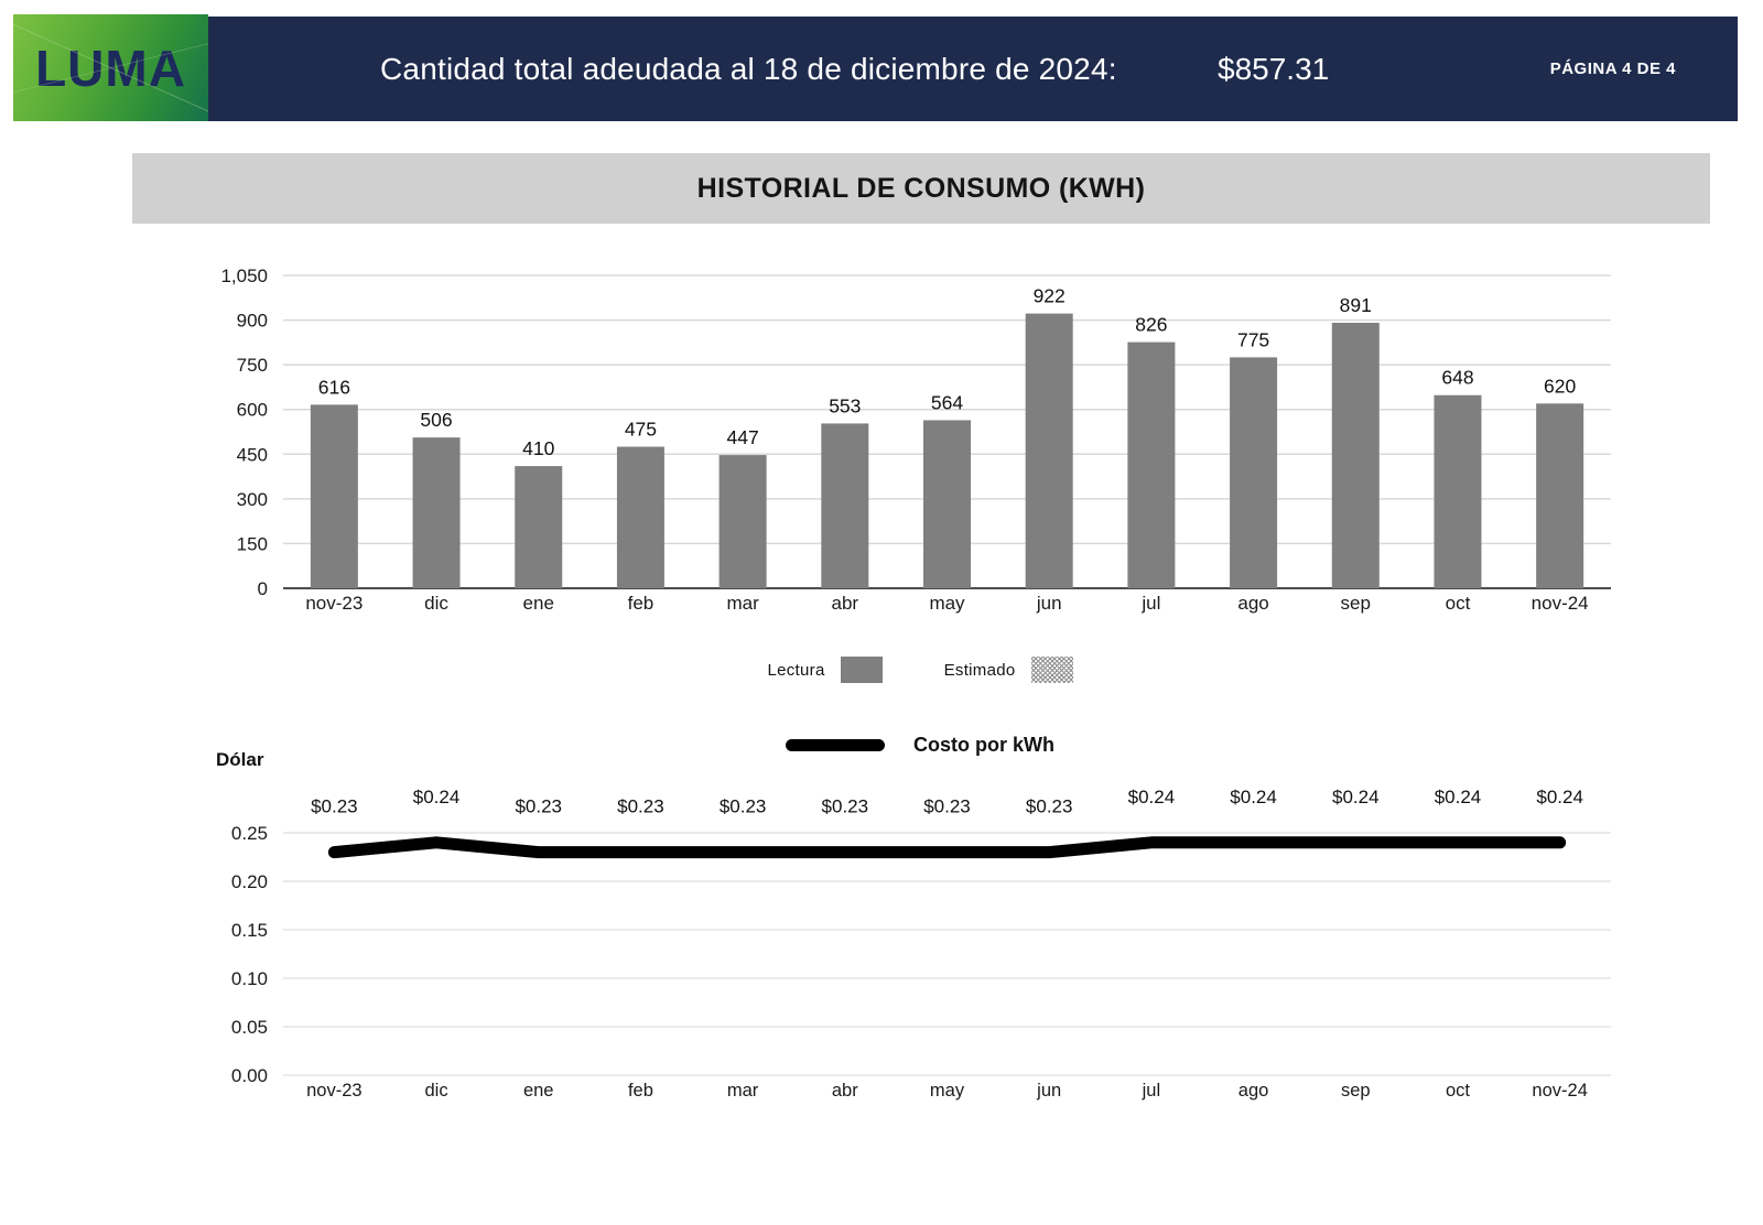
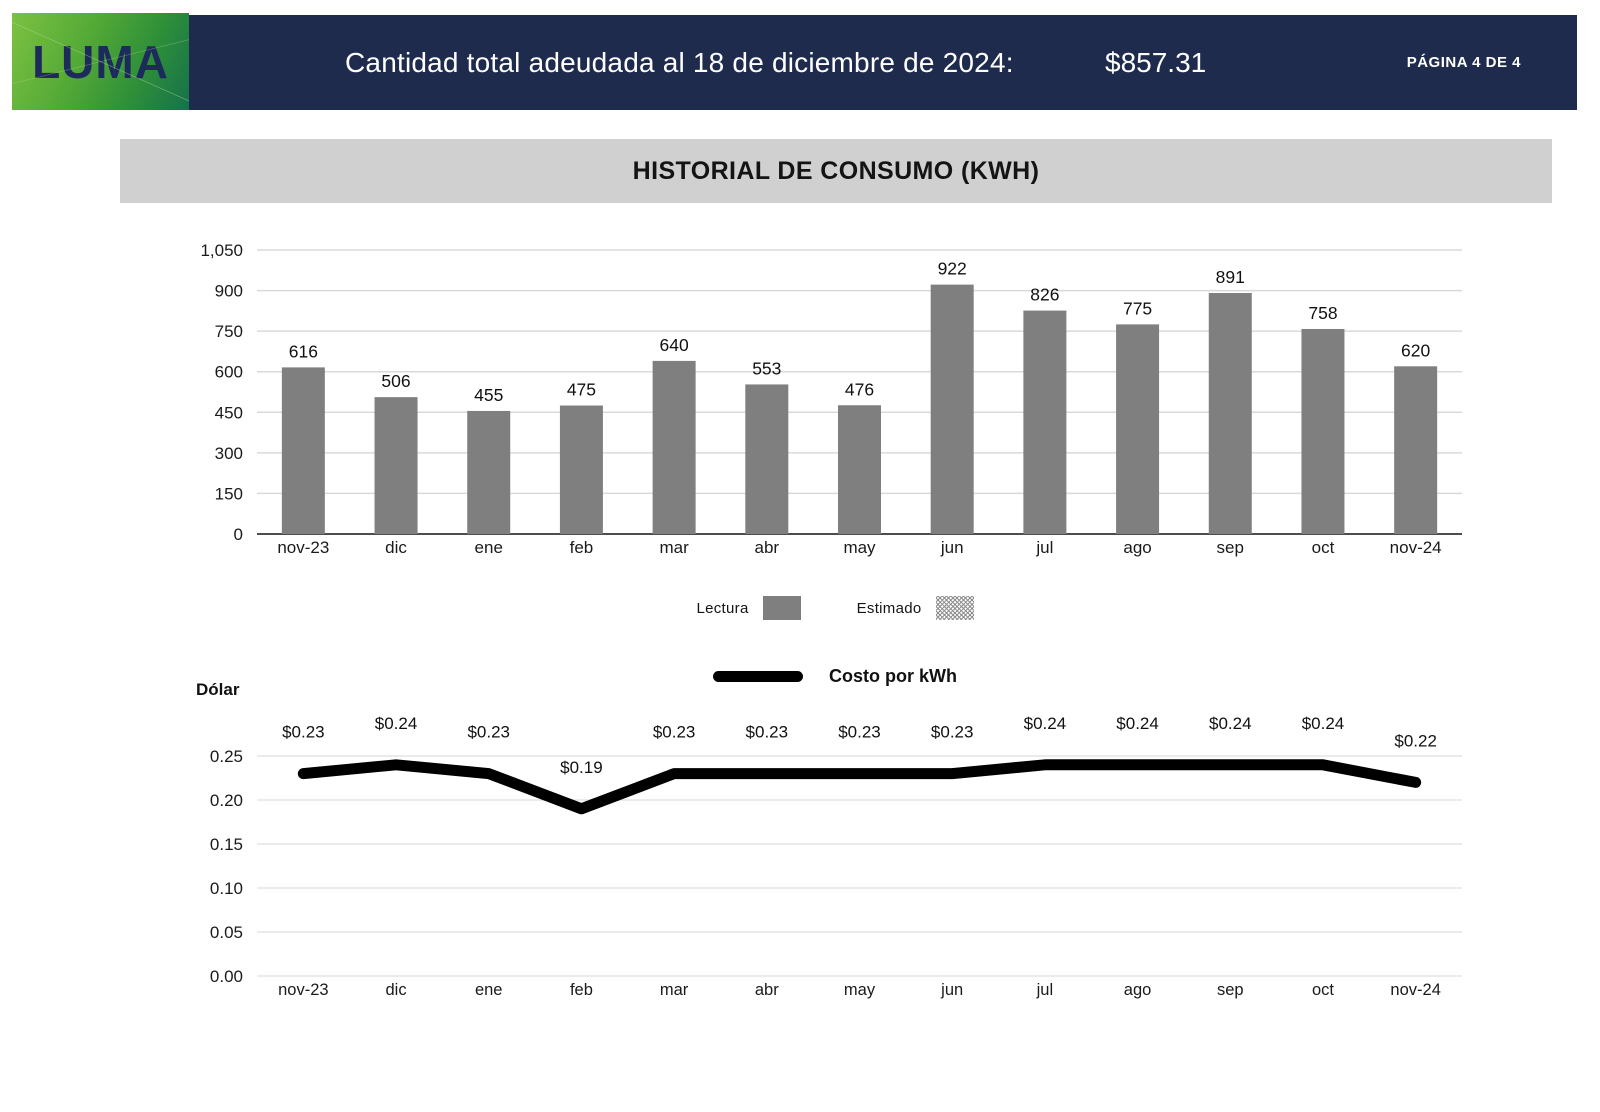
HISTORIAL DE CONSUMO (KWH)/ene: 410 -> 455
HISTORIAL DE CONSUMO (KWH)/mar: 447 -> 640
HISTORIAL DE CONSUMO (KWH)/may: 564 -> 476
HISTORIAL DE CONSUMO (KWH)/oct: 648 -> 758
Costo por kWh/feb: $0.23 -> $0.19
Costo por kWh/nov-24: $0.24 -> $0.22
